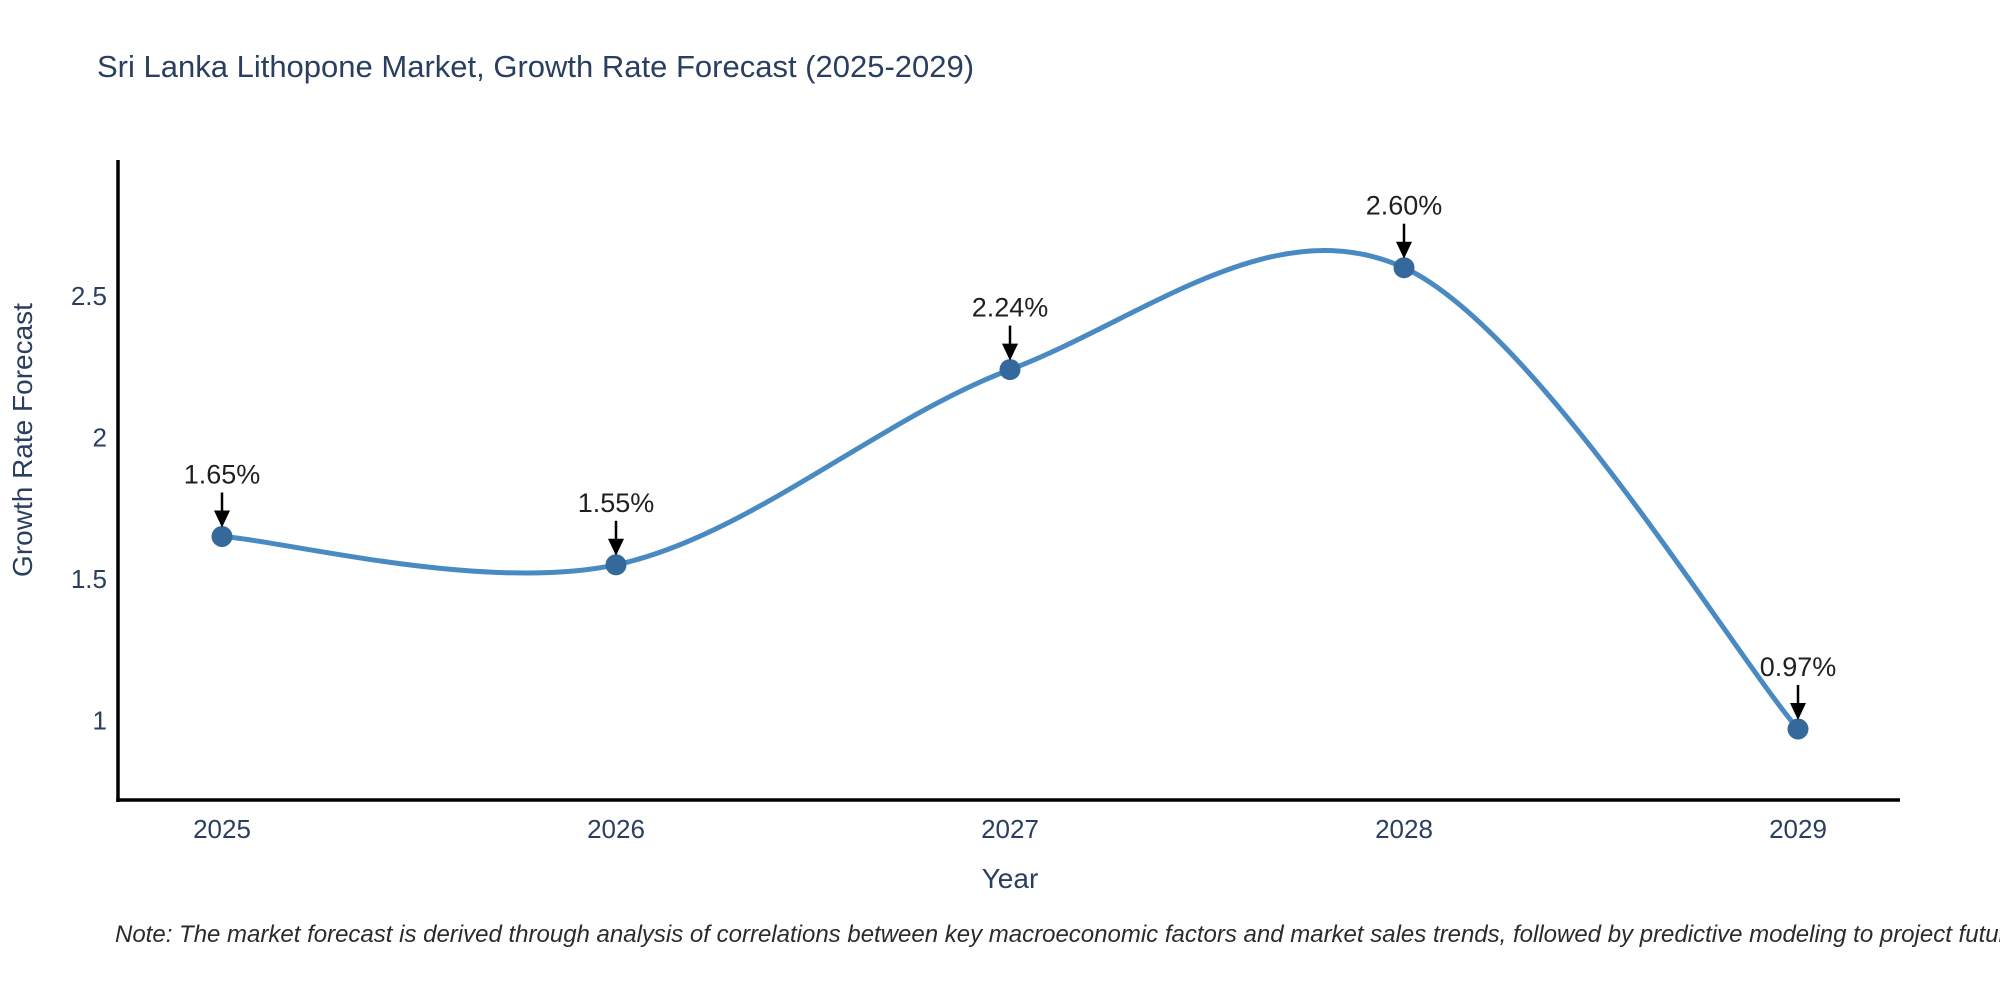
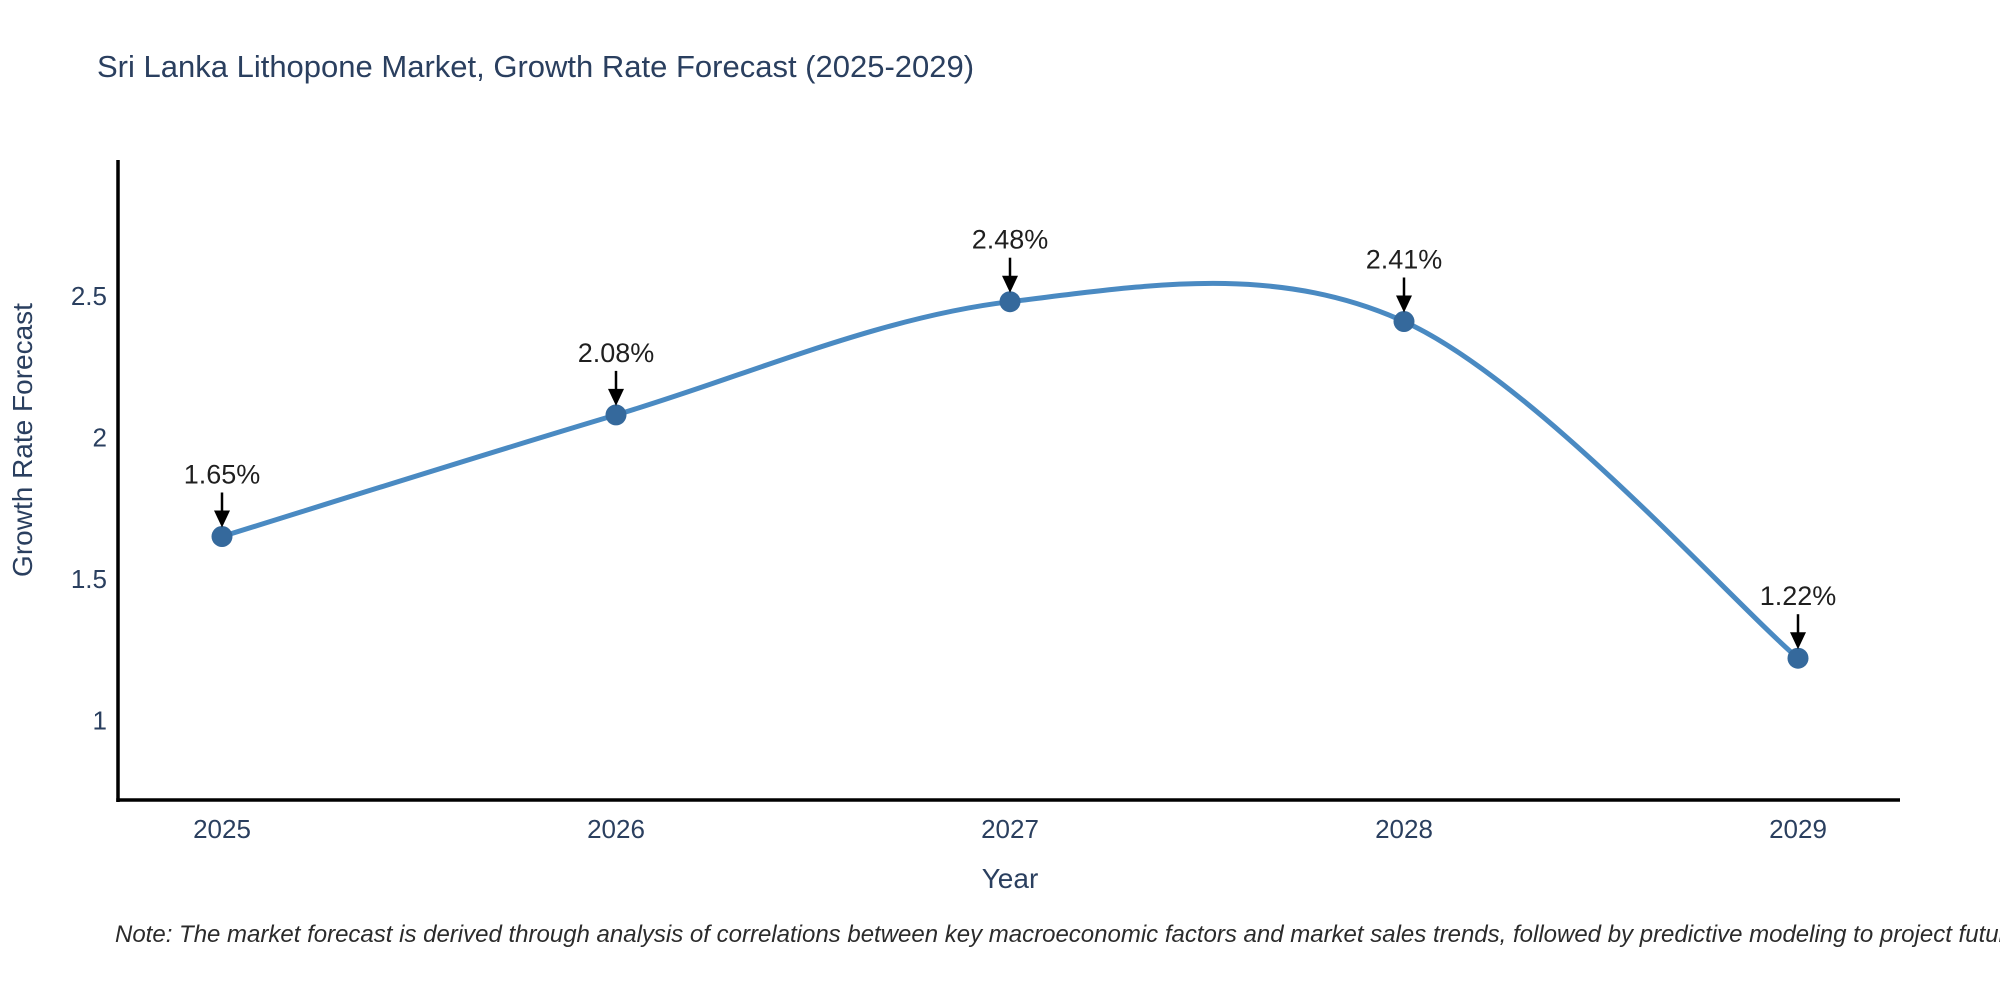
2026: 1.55% -> 2.08%
2027: 2.24% -> 2.48%
2028: 2.60% -> 2.41%
2029: 0.97% -> 1.22%
